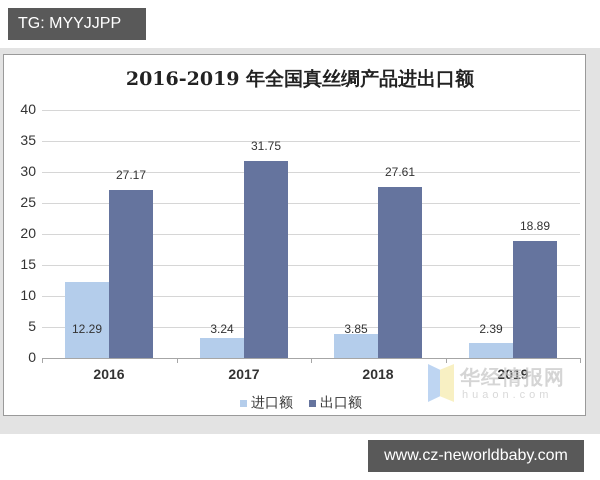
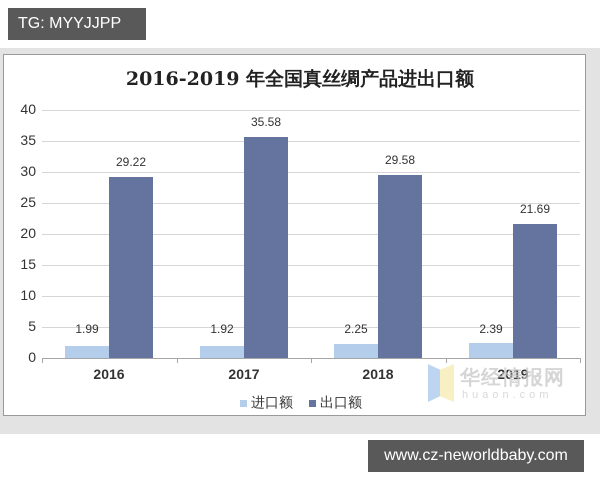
进口额/2016: 12.29 -> 1.99
出口额/2016: 27.17 -> 29.22
进口额/2017: 3.24 -> 1.92
出口额/2017: 31.75 -> 35.58
进口额/2018: 3.85 -> 2.25
出口额/2018: 27.61 -> 29.58
出口额/2019: 18.89 -> 21.69
